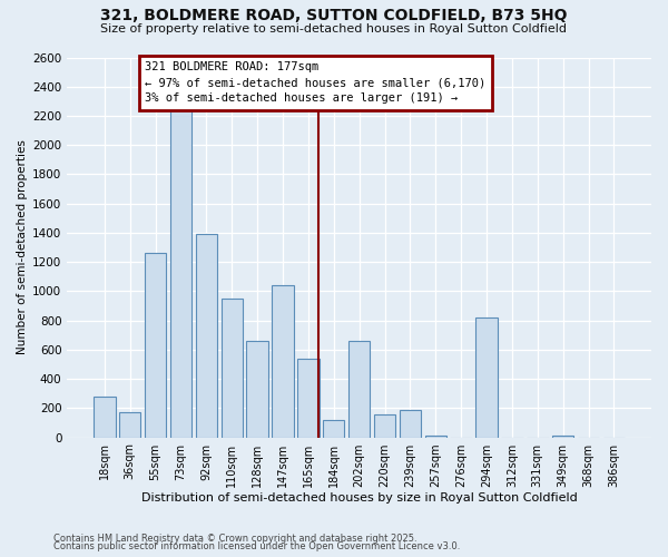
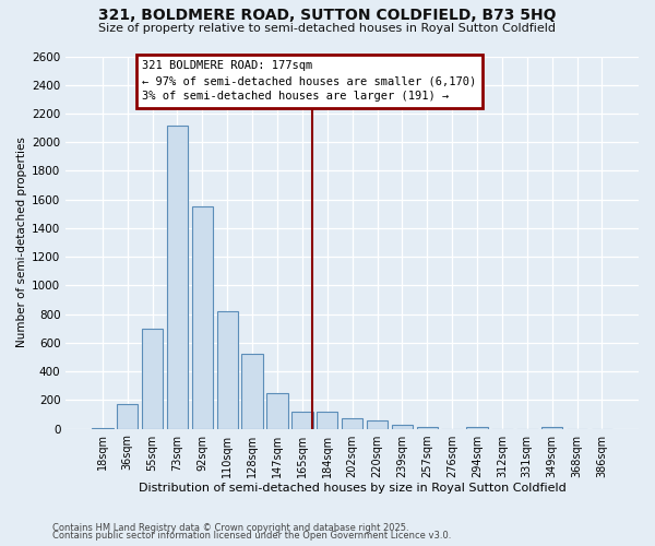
18sqm: 280 -> 0
55sqm: 1260 -> 700
73sqm: 2240 -> 2120
92sqm: 1390 -> 1550
110sqm: 950 -> 820
128sqm: 660 -> 520
147sqm: 1040 -> 250
165sqm: 540 -> 120
202sqm: 660 -> 70
220sqm: 160 -> 60
239sqm: 190 -> 20
294sqm: 820 -> 20
